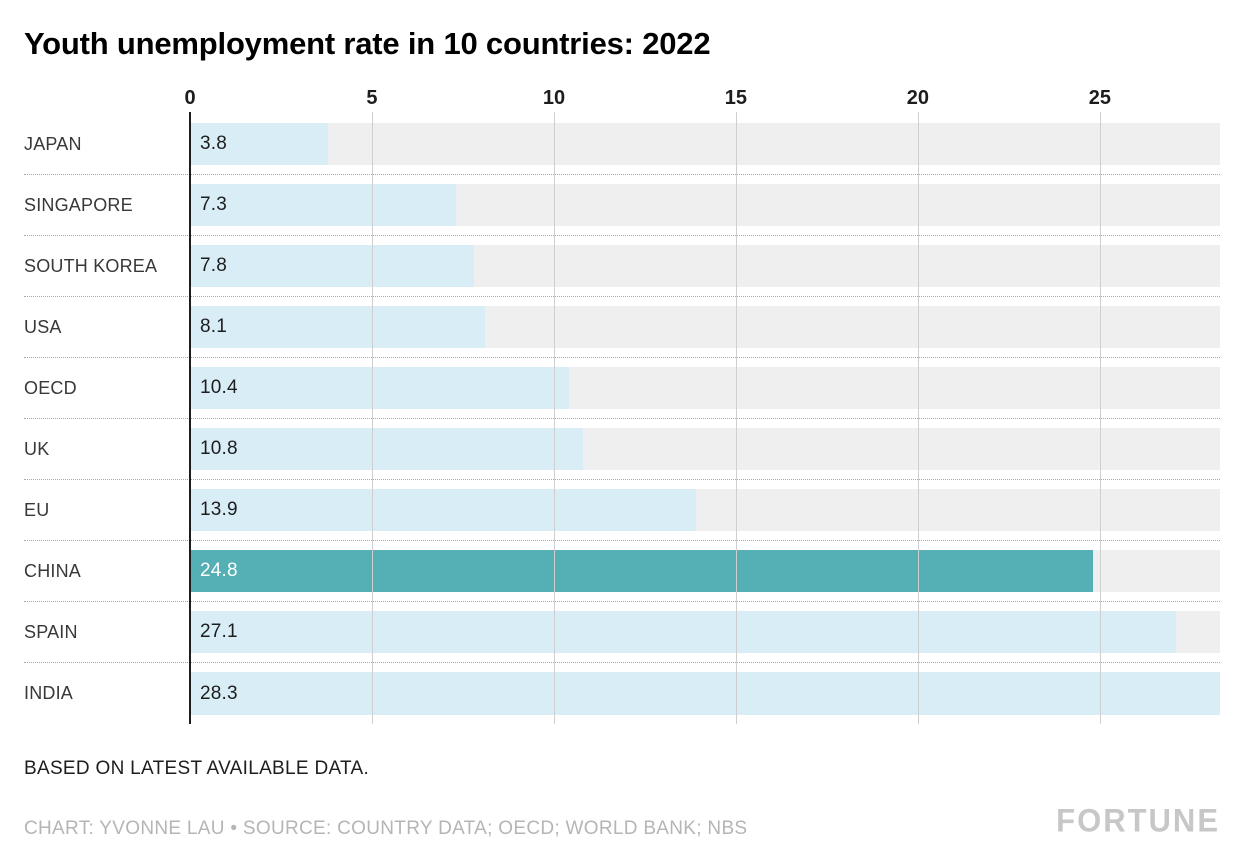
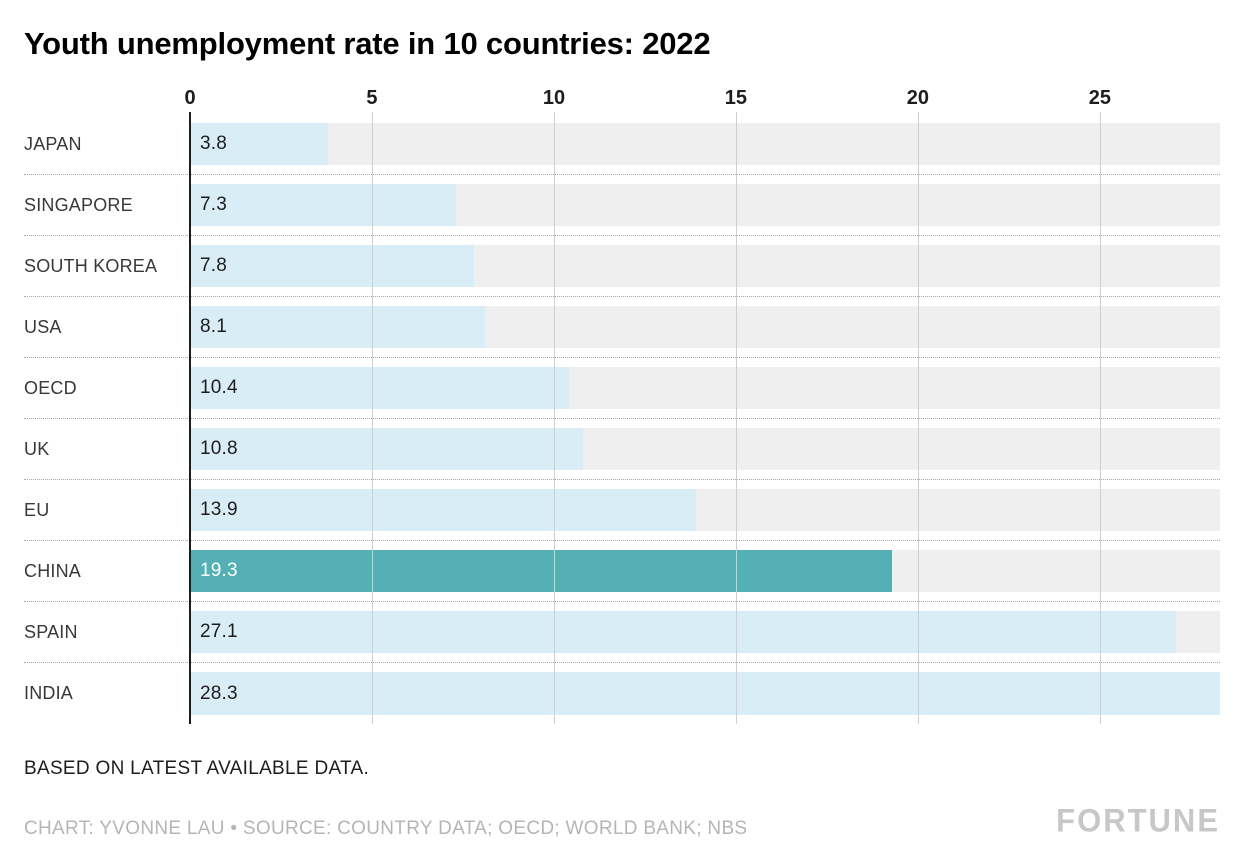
CHINA: 24.8 -> 19.3
